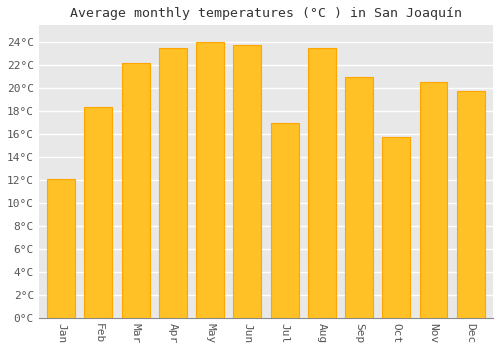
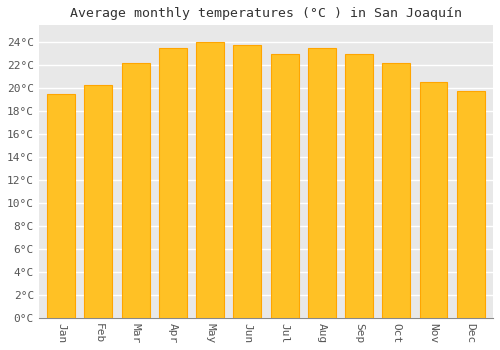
Jan: 12.1°C -> 19.5°C
Feb: 18.4°C -> 20.3°C
Jul: 17.0°C -> 23.0°C
Sep: 21.0°C -> 23.0°C
Oct: 15.8°C -> 22.2°C
